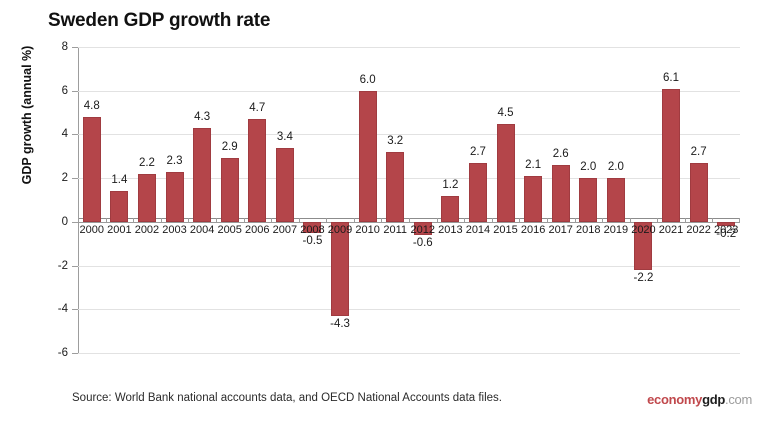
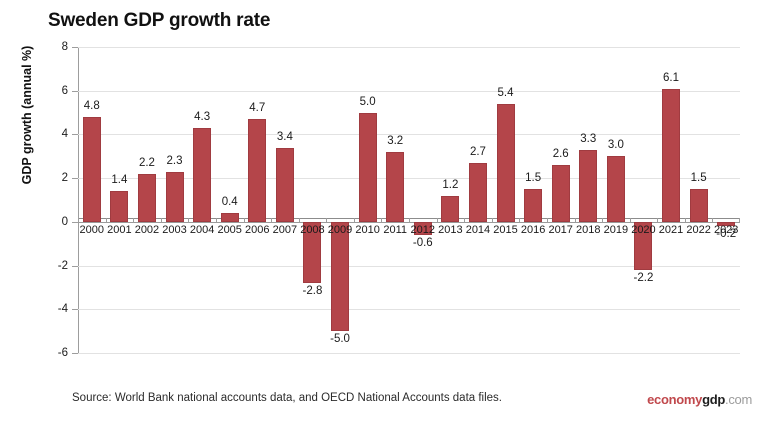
2005: 2.9 -> 0.4
2008: -0.5 -> -2.8
2009: -4.3 -> -5.0
2010: 6.0 -> 5.0
2015: 4.5 -> 5.4
2016: 2.1 -> 1.5
2018: 2.0 -> 3.3
2019: 2.0 -> 3.0
2022: 2.7 -> 1.5
